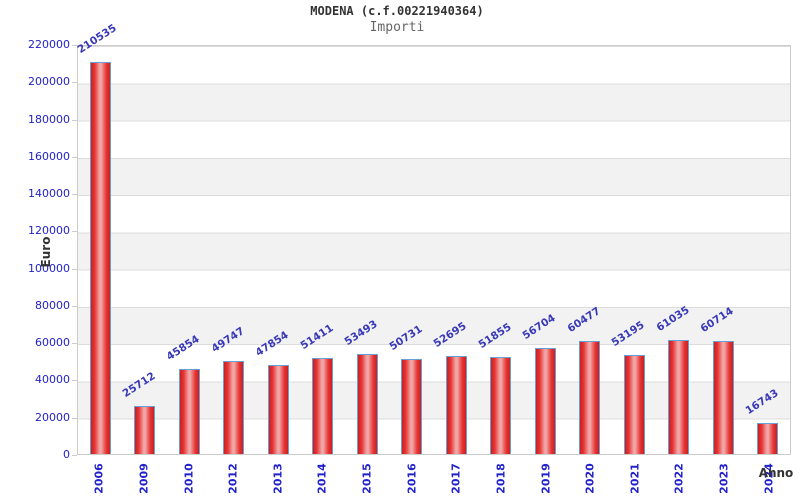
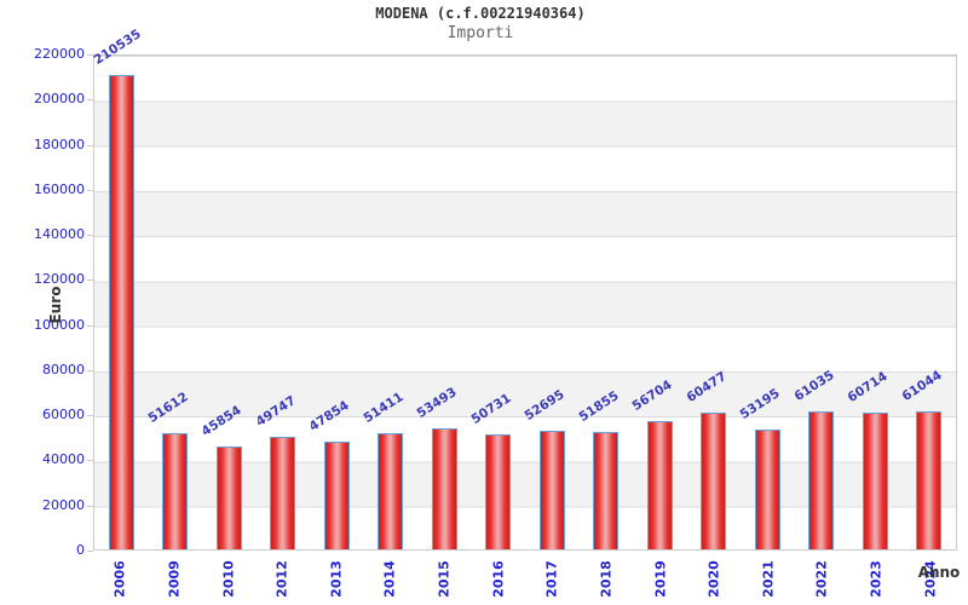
2009: 25712 -> 51612
2024: 16743 -> 61044
